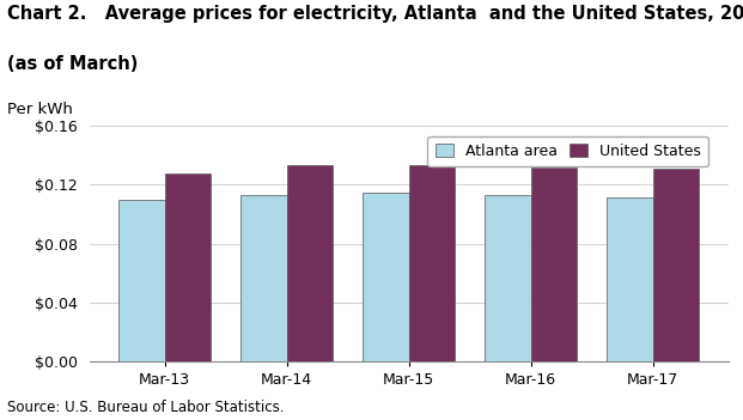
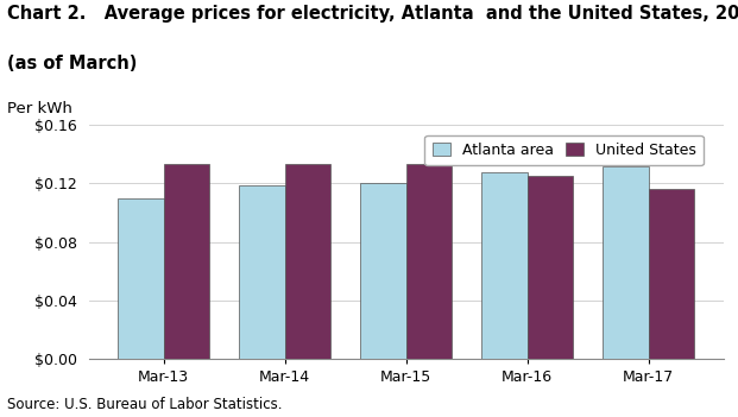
United States/Mar-13: $0.128 -> $0.133
Atlanta area/Mar-14: $0.113 -> $0.119
Atlanta area/Mar-15: $0.115 -> $0.120
Atlanta area/Mar-16: $0.113 -> $0.128
United States/Mar-16: $0.132 -> $0.125
Atlanta area/Mar-17: $0.111 -> $0.132
United States/Mar-17: $0.131 -> $0.116
